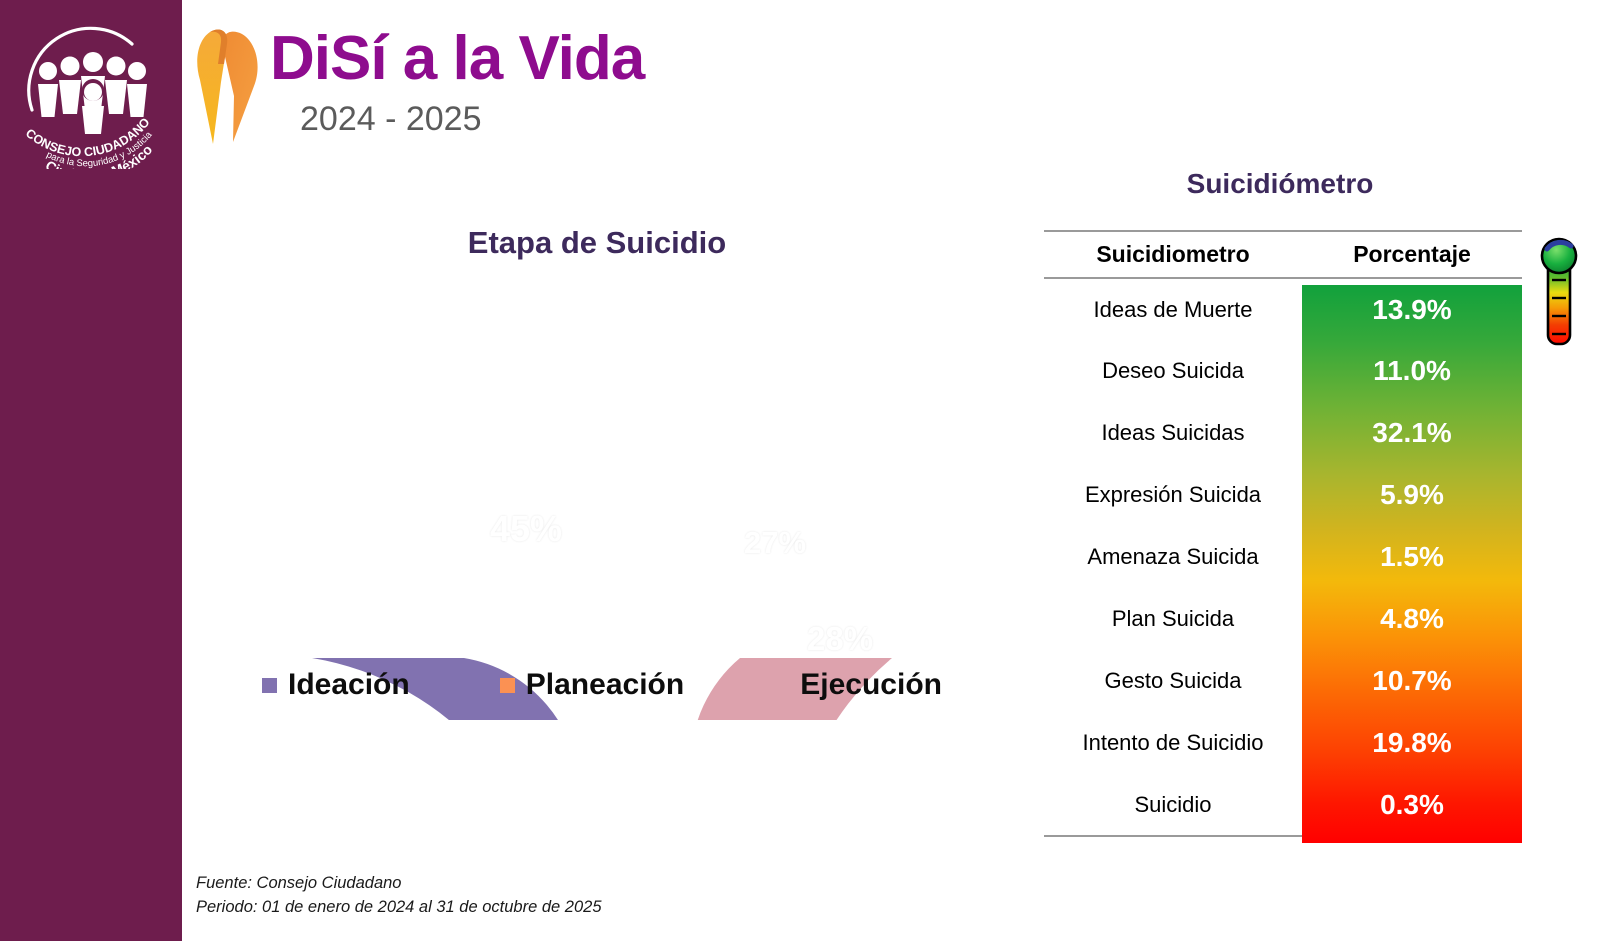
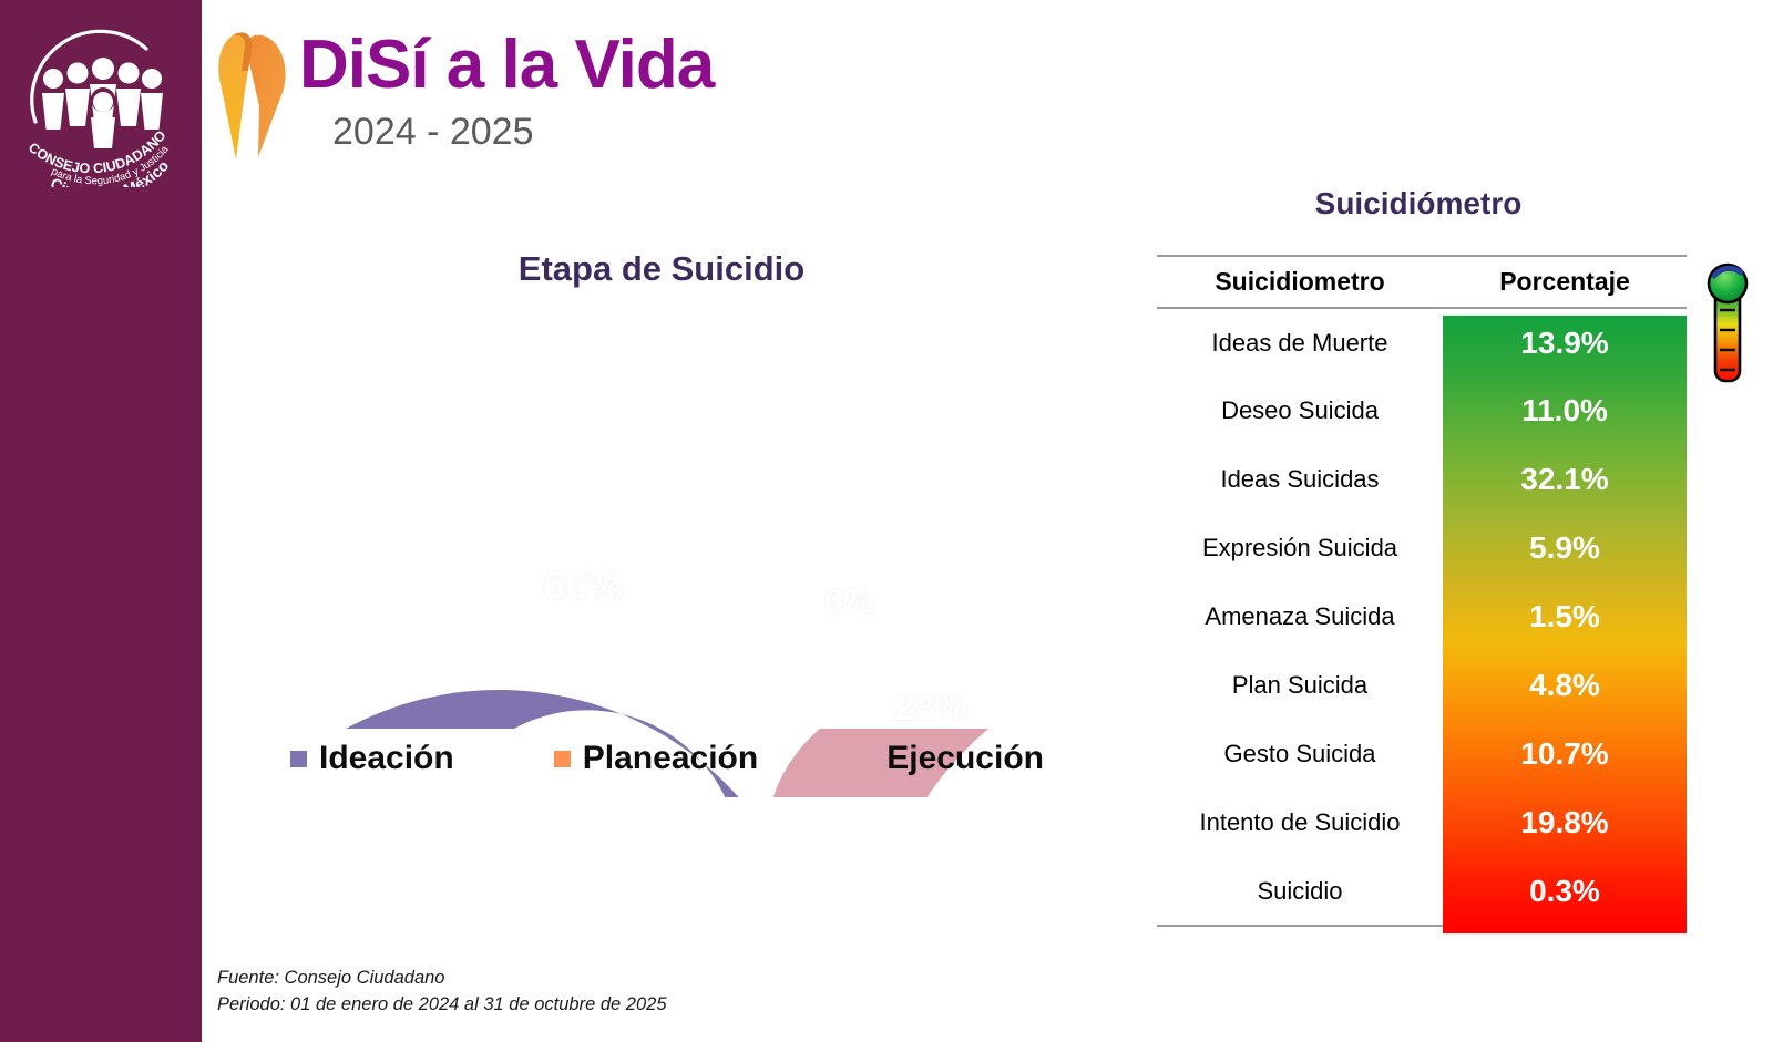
Ideación: 45% -> 66%
Planeación: 27% -> 6%
